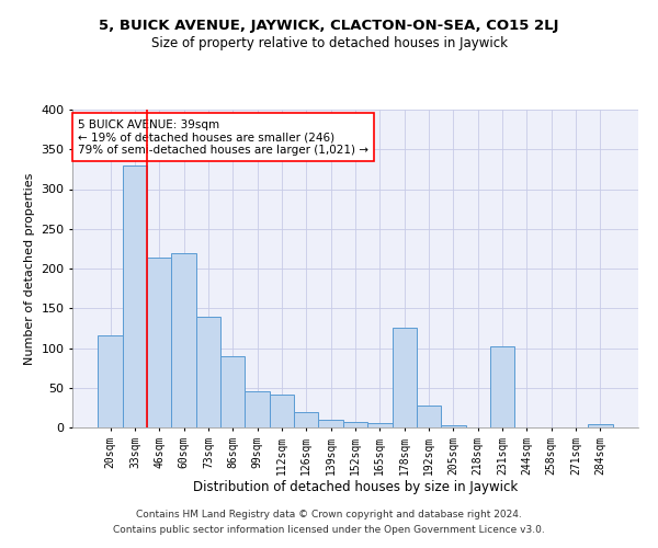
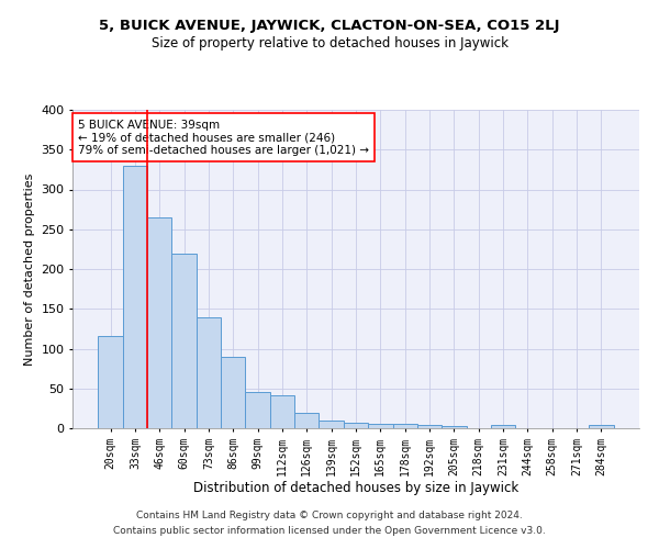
46sqm: 214 -> 265
178sqm: 126 -> 6
192sqm: 28 -> 4
231sqm: 102 -> 4
